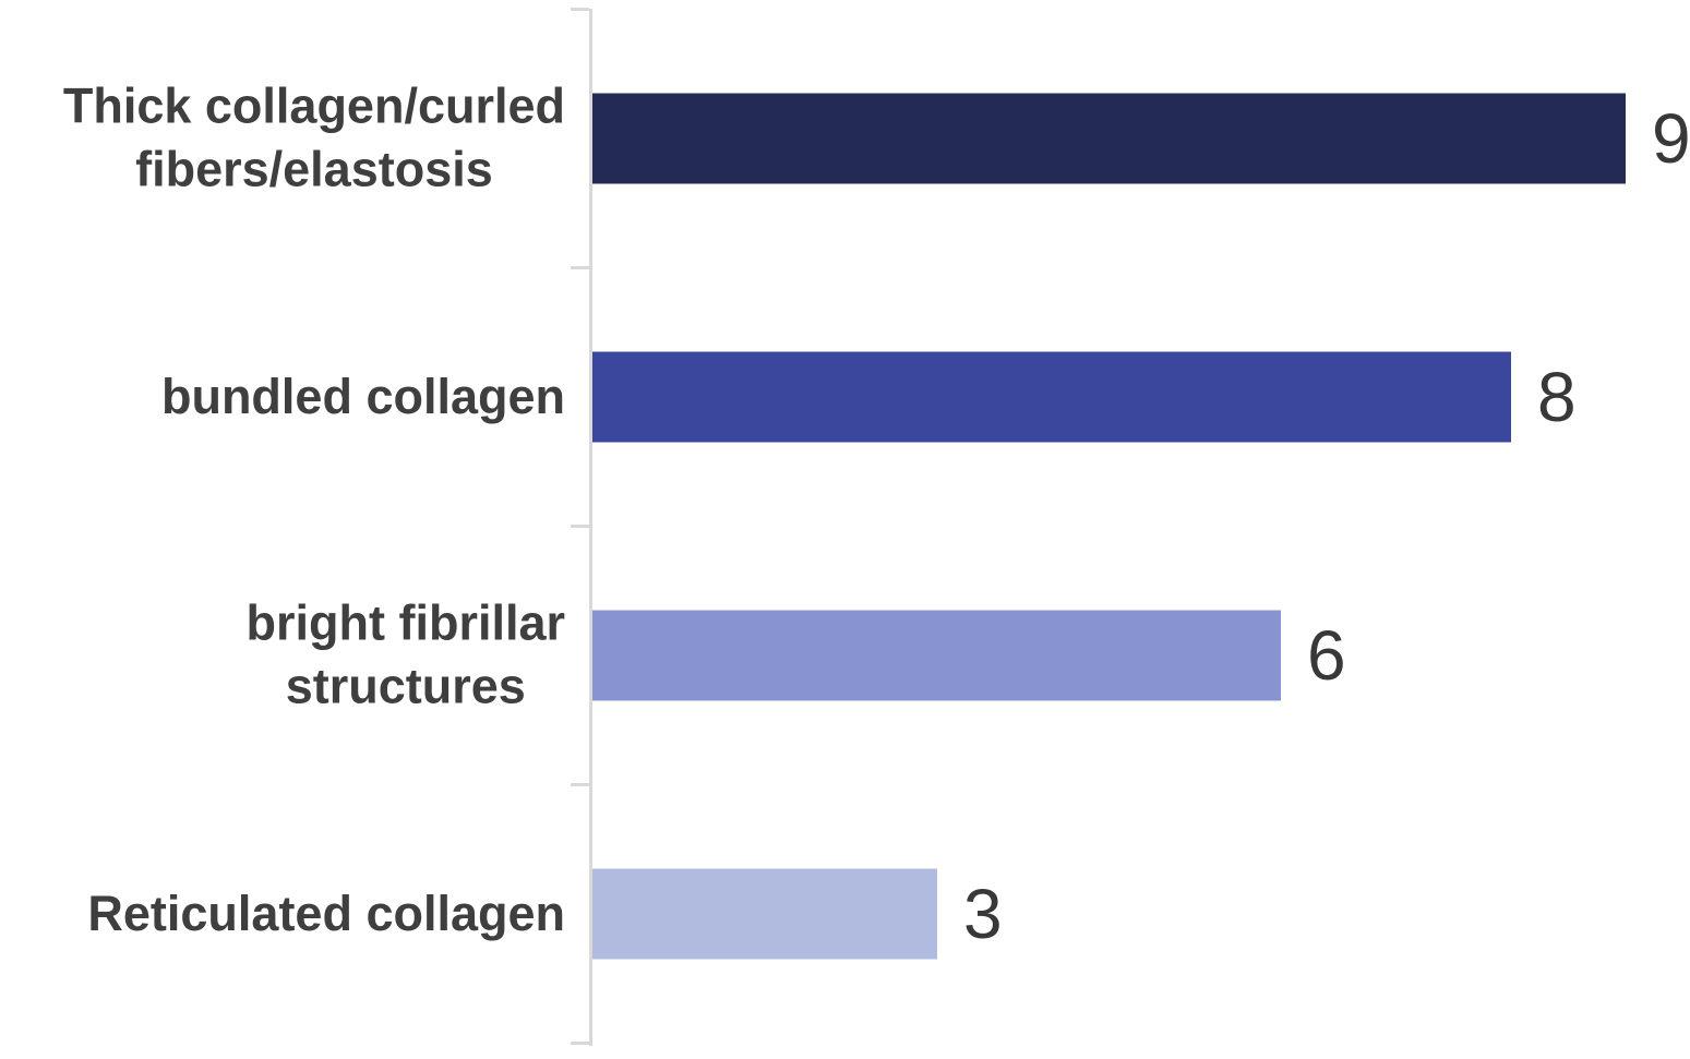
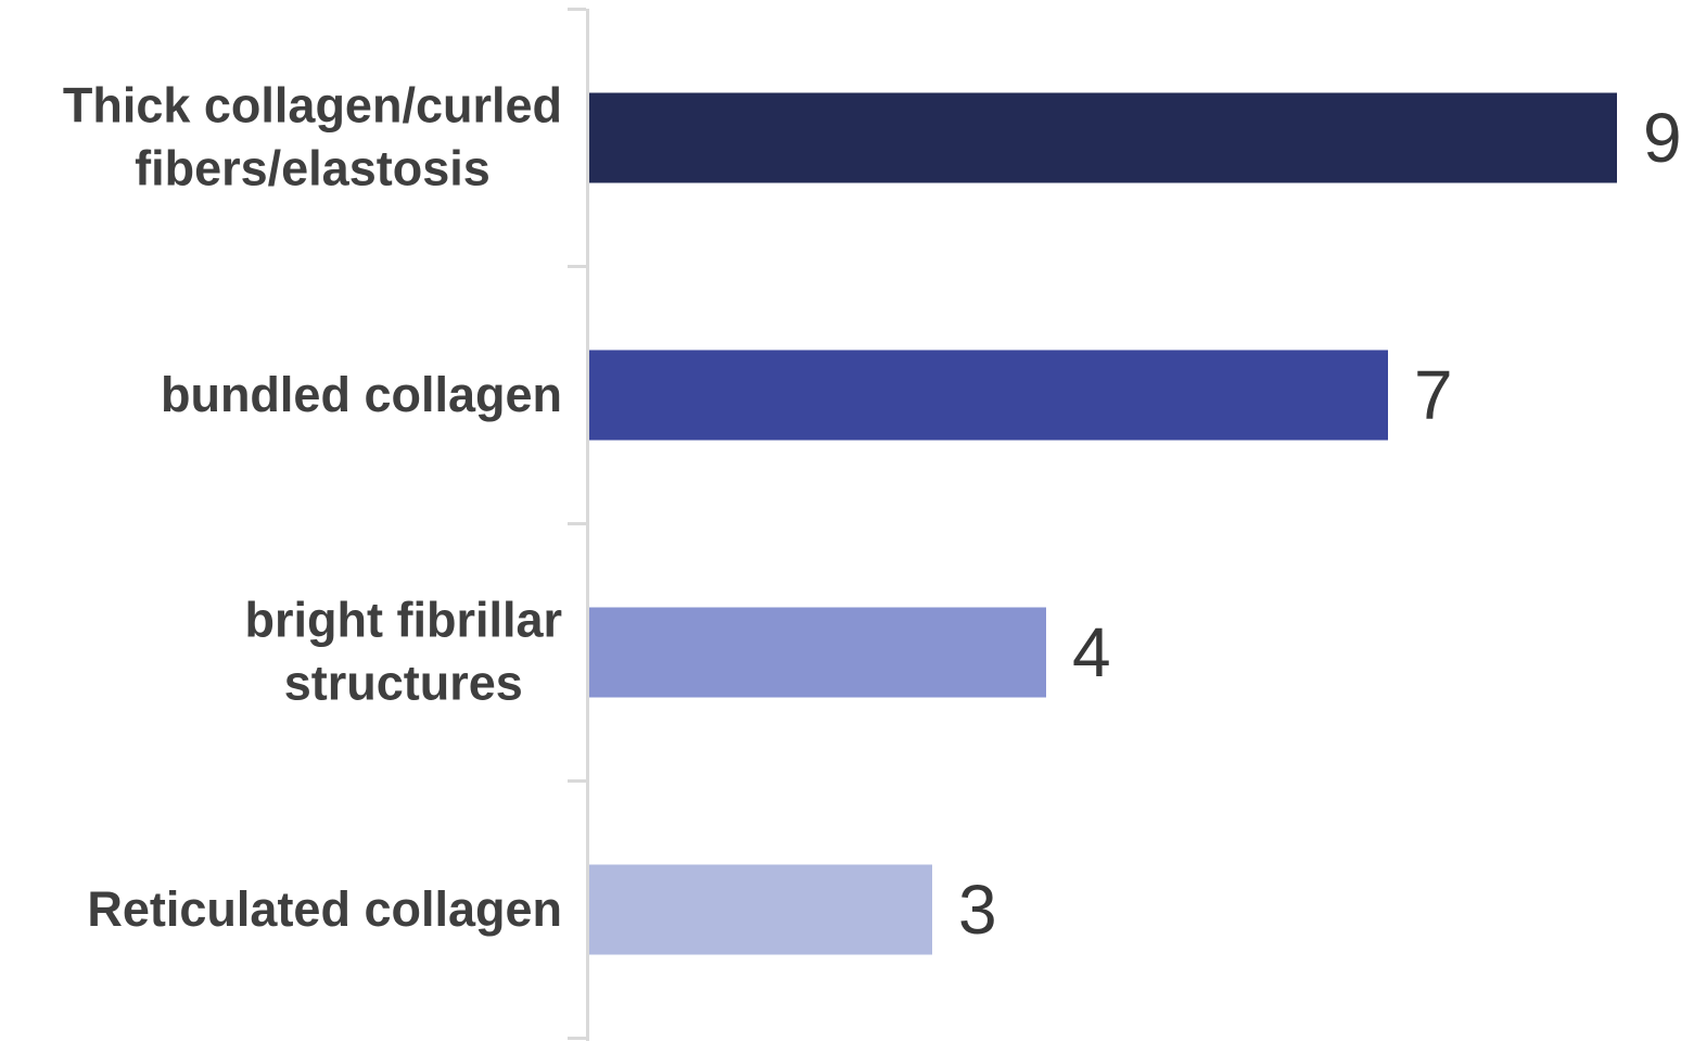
bundled collagen: 8 -> 7
bright fibrillar structures: 6 -> 4
